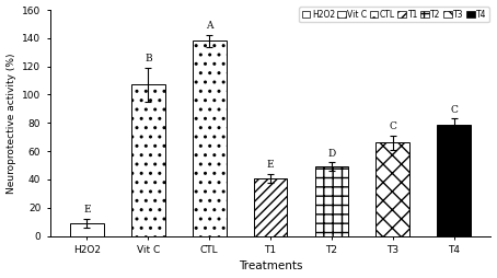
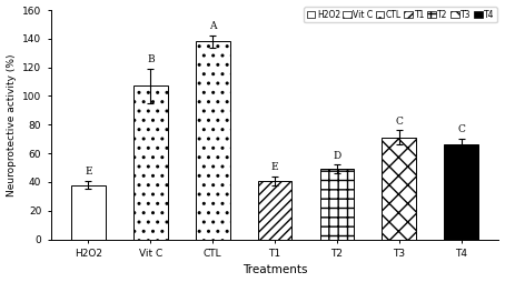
H2O2: 9 -> 38
T3: 66 -> 71
T4: 79 -> 66
